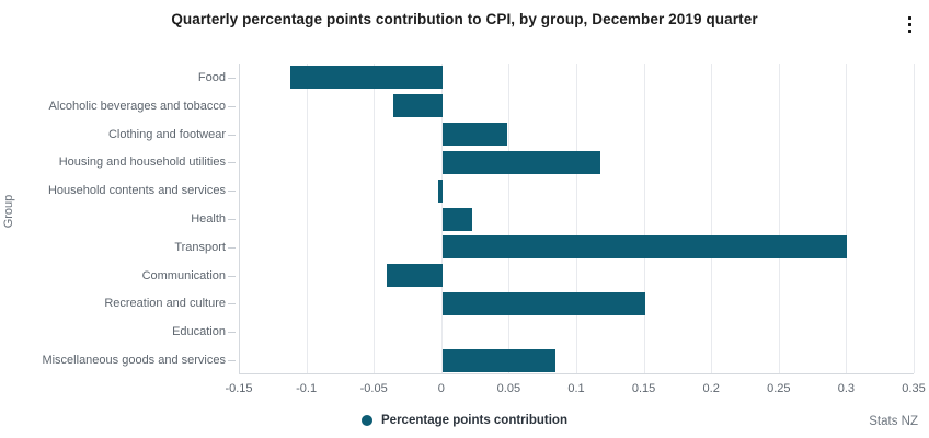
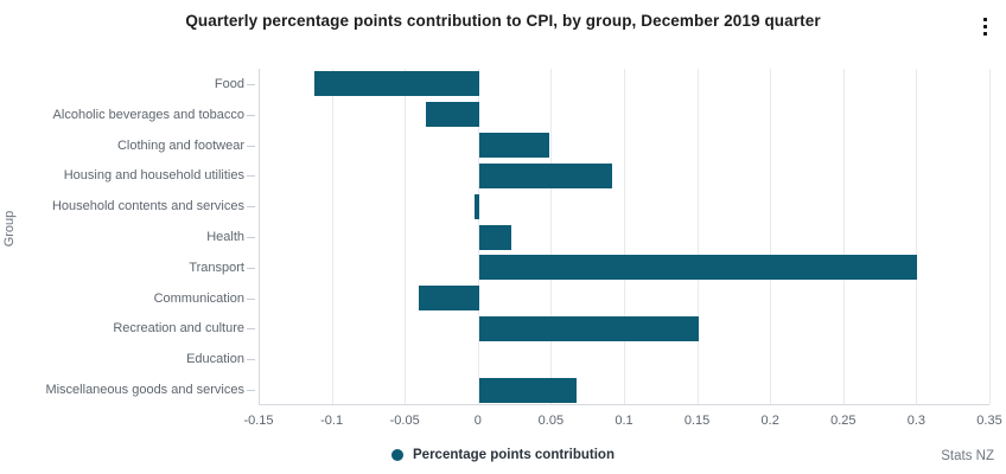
Housing and household utilities: 0.117 -> 0.091
Miscellaneous goods and services: 0.084 -> 0.067
